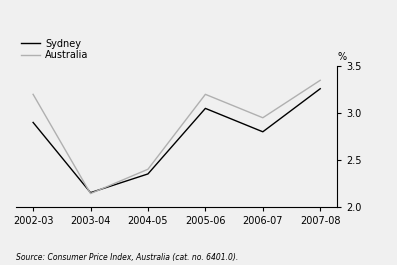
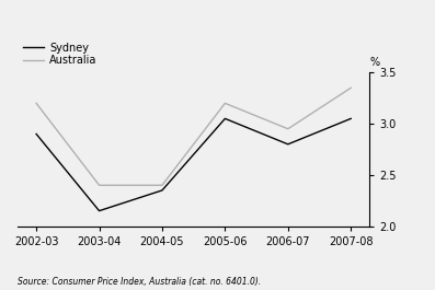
Australia/2003-04: 2.14 -> 2.40
Sydney/2007-08: 3.26 -> 3.05
